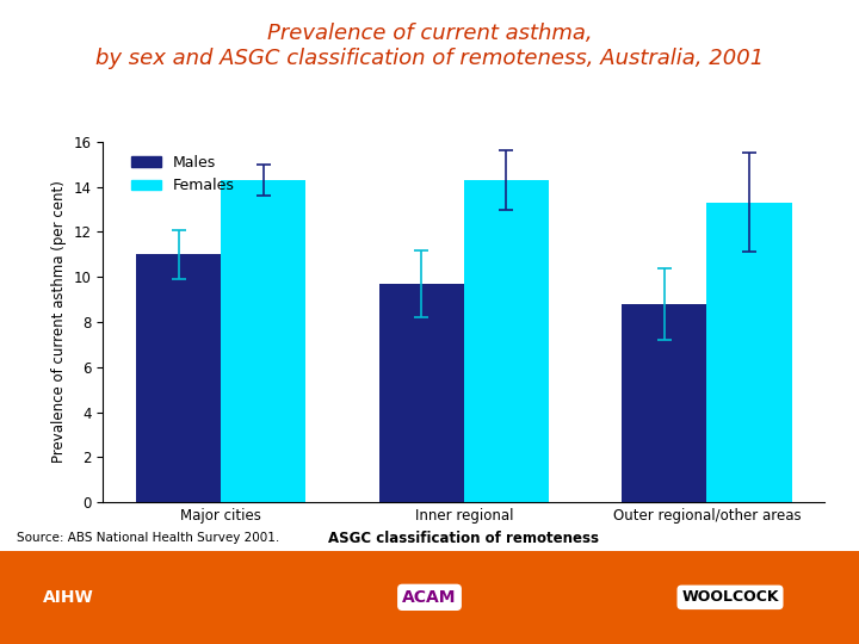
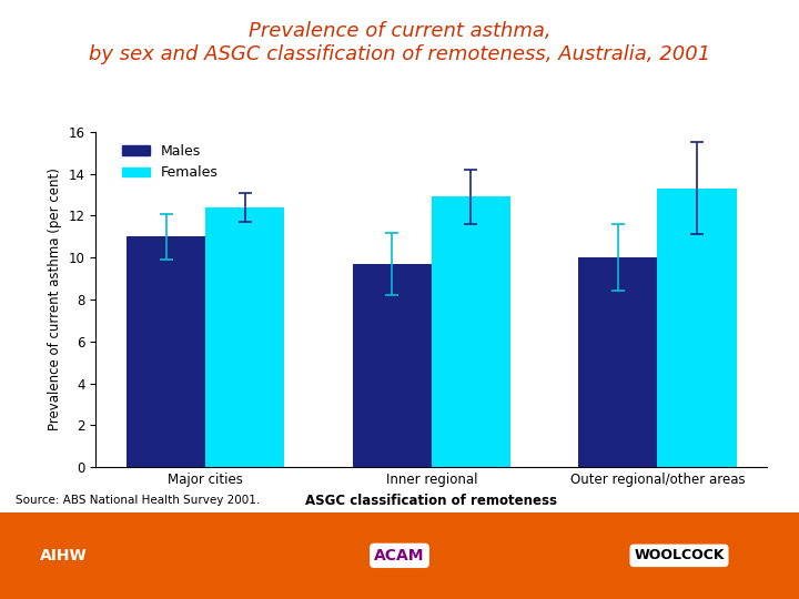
Females/Major cities: 14.3 -> 12.4
Females/Inner regional: 14.3 -> 12.9
Males/Outer regional/other areas: 8.8 -> 10.0
